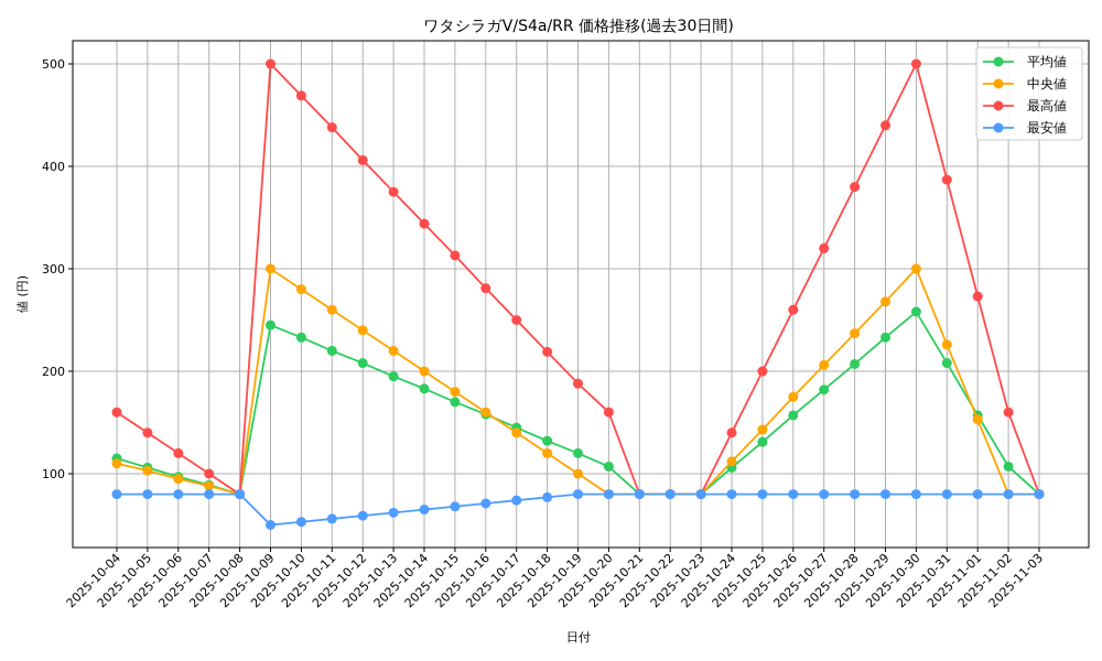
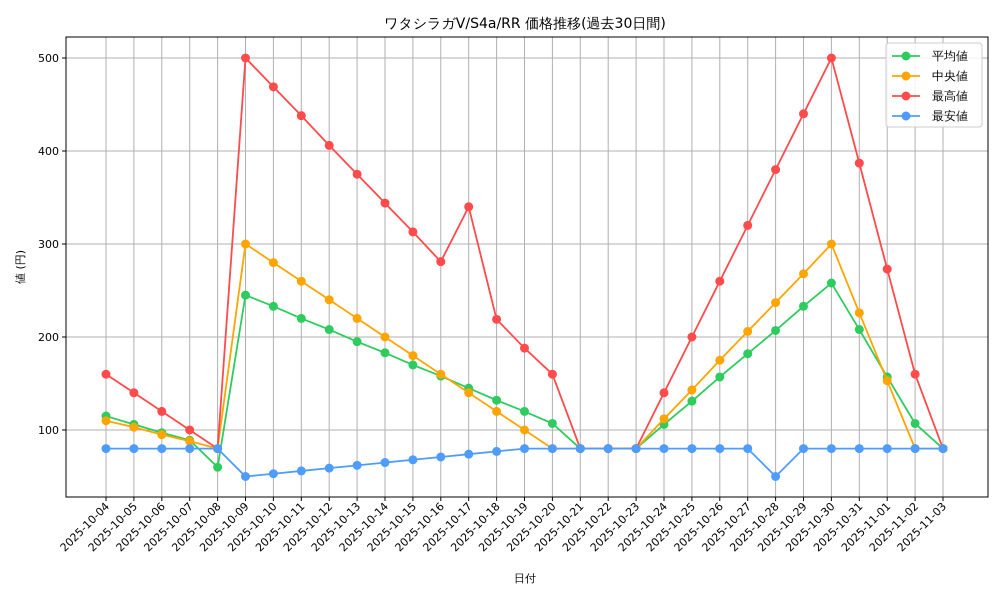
平均値/2025-10-08: 80 -> 60
最高値/2025-10-17: 250 -> 340
最安値/2025-10-28: 80 -> 50
